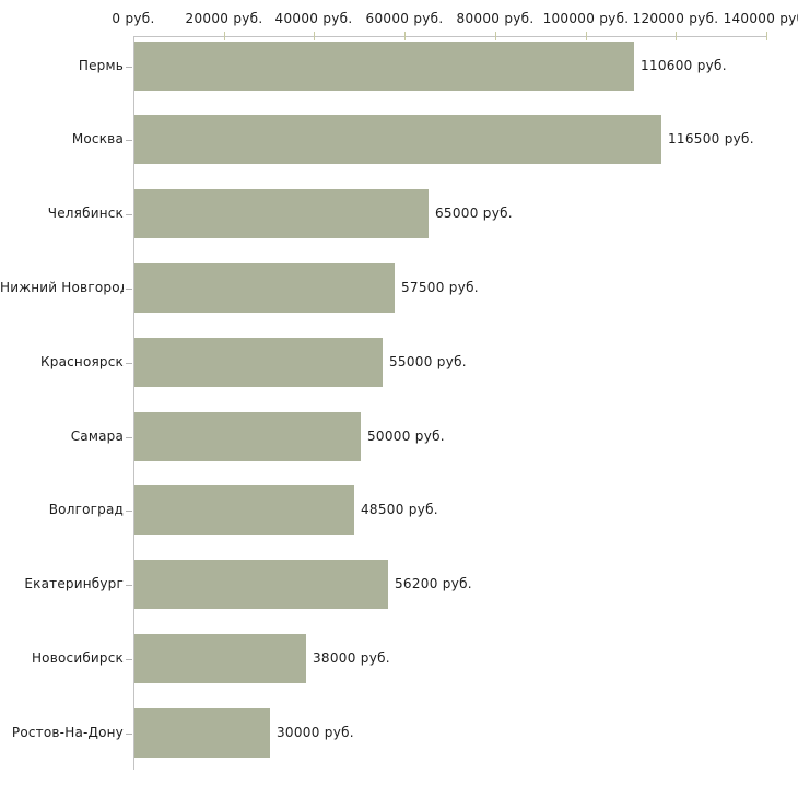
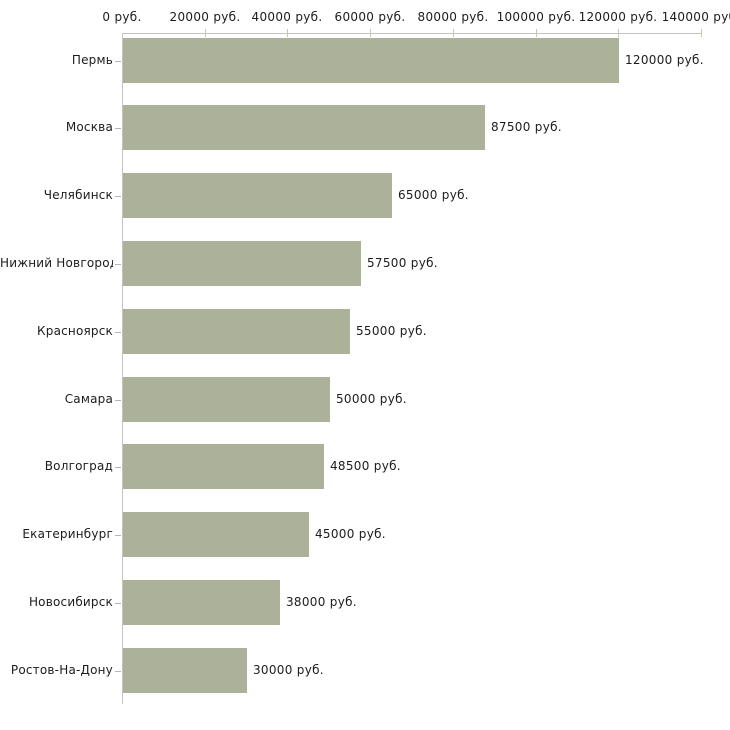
Пермь: 110600 -> 120000
Москва: 116500 -> 87500
Екатеринбург: 56200 -> 45000
